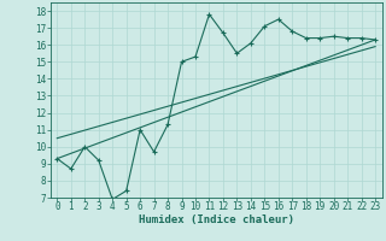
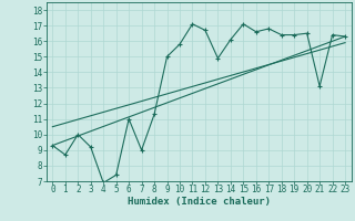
7: 9.7 -> 9.0
10: 15.3 -> 15.8
11: 17.8 -> 17.1
13: 15.5 -> 14.9
16: 17.5 -> 16.6
21: 16.4 -> 13.1
